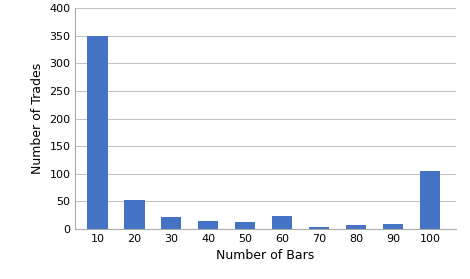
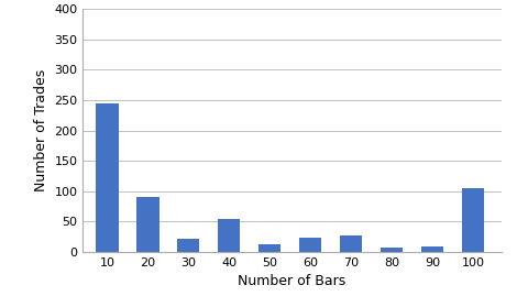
10: 350 -> 244
20: 53 -> 90
40: 15 -> 54
70: 4 -> 26
